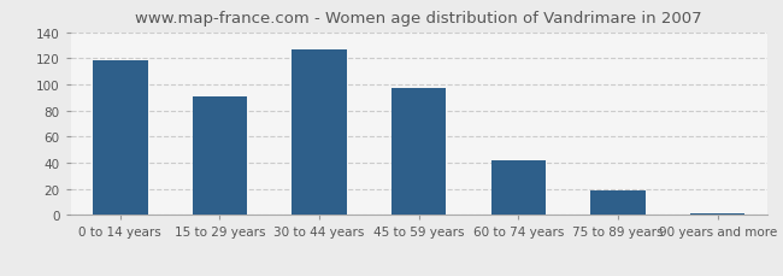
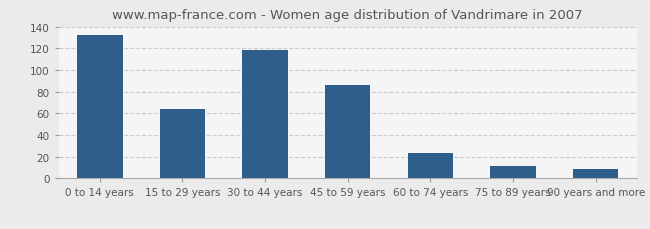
0 to 14 years: 118 -> 132
15 to 29 years: 91 -> 64
30 to 44 years: 127 -> 118
45 to 59 years: 97 -> 86
60 to 74 years: 42 -> 23
75 to 89 years: 19 -> 11
90 years and more: 1 -> 9
